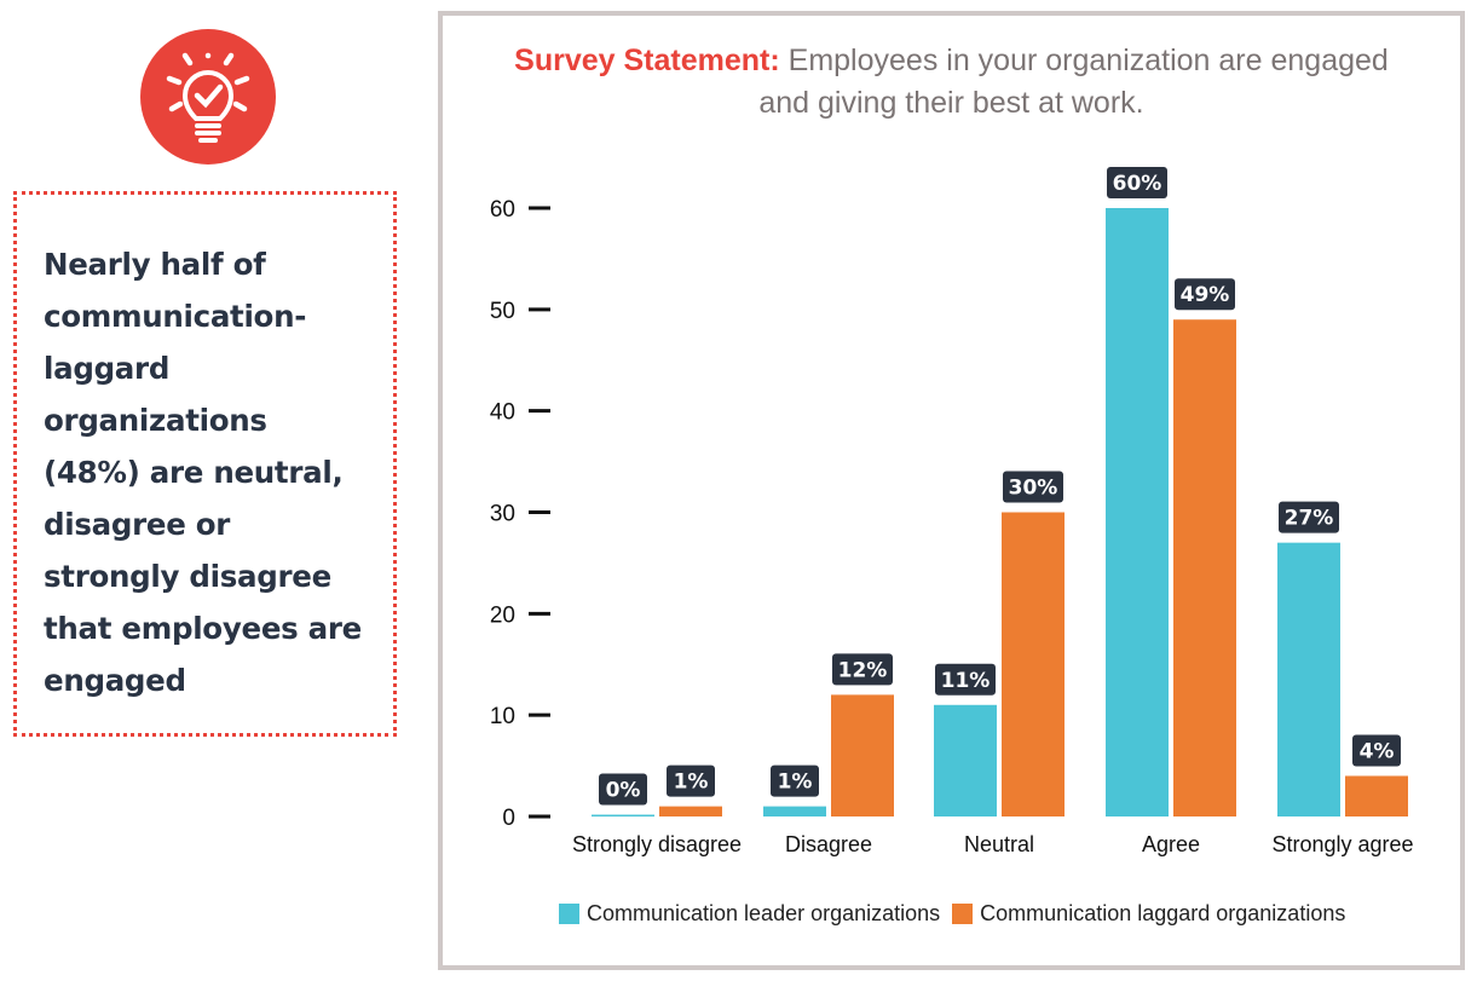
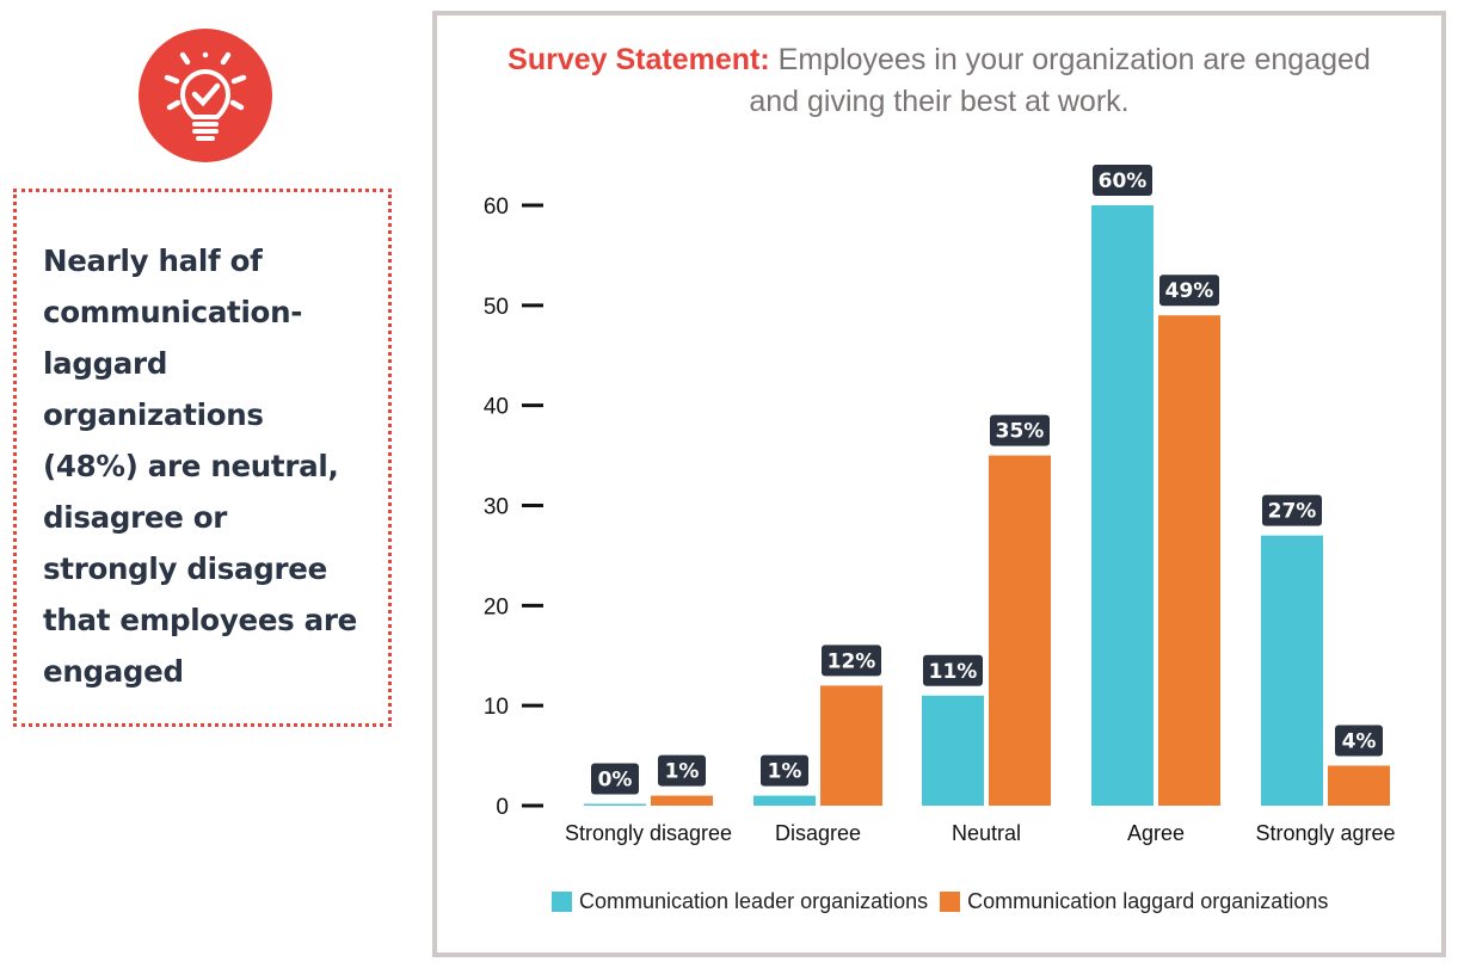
Communication laggard organizations/Neutral: 30% -> 35%
